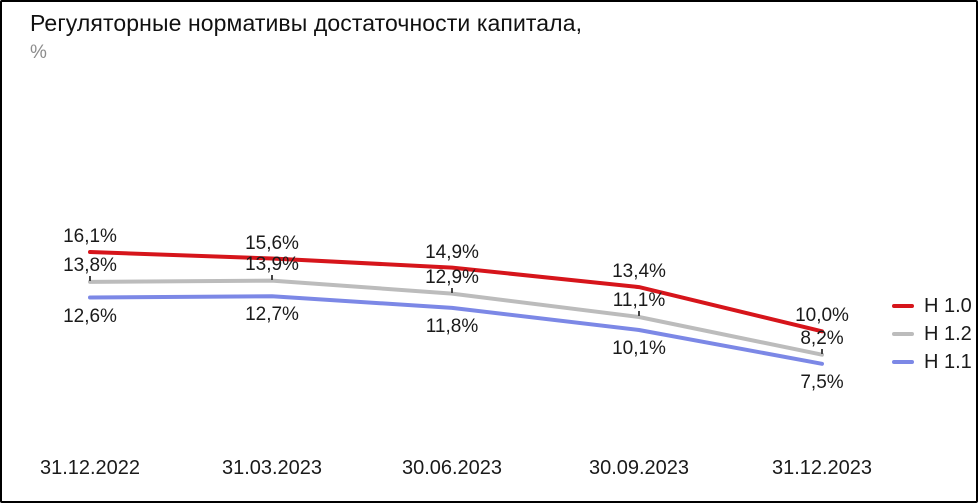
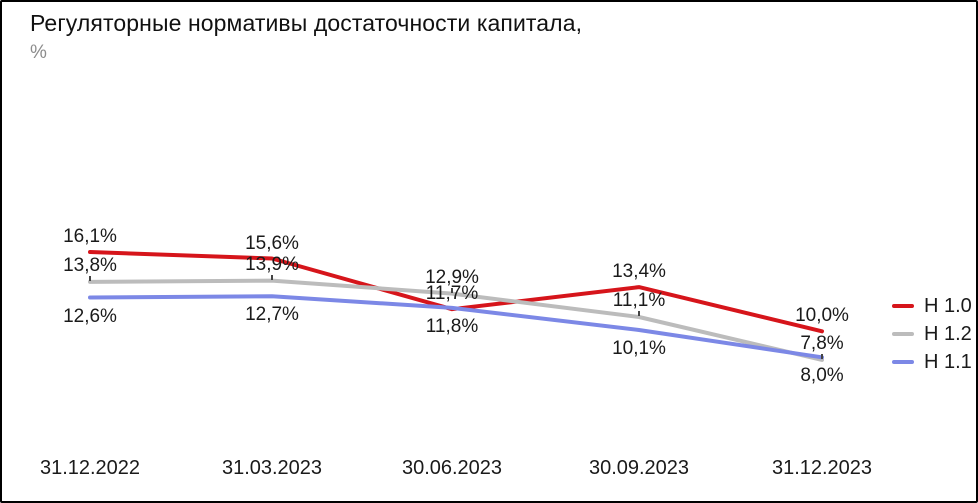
Н 1.0/30.06.2023: 14,9% -> 11,7%
Н 1.2/31.12.2023: 8,2% -> 7,8%
Н 1.1/31.12.2023: 7,5% -> 8,0%
